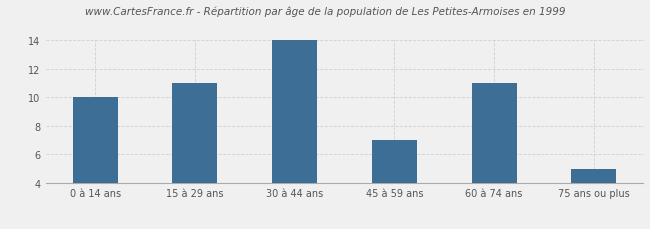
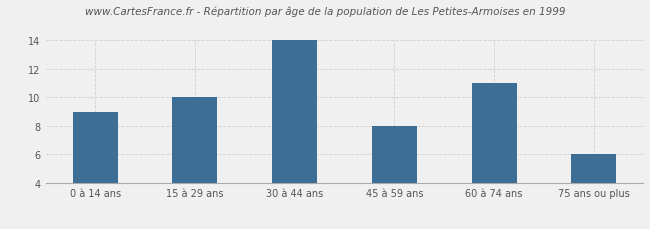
0 à 14 ans: 10 -> 9
15 à 29 ans: 11 -> 10
45 à 59 ans: 7 -> 8
75 ans ou plus: 5 -> 6
